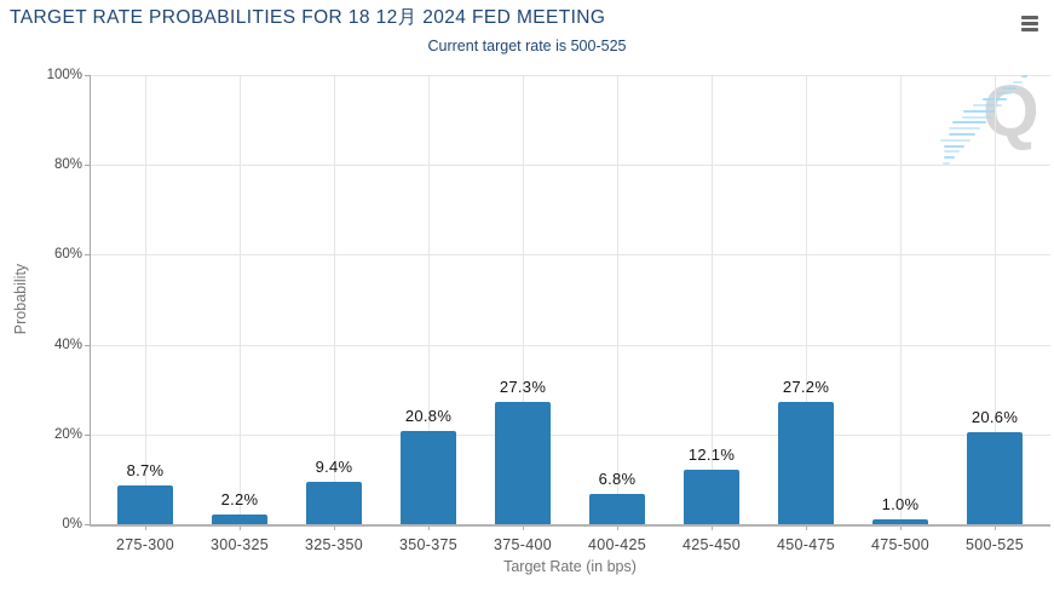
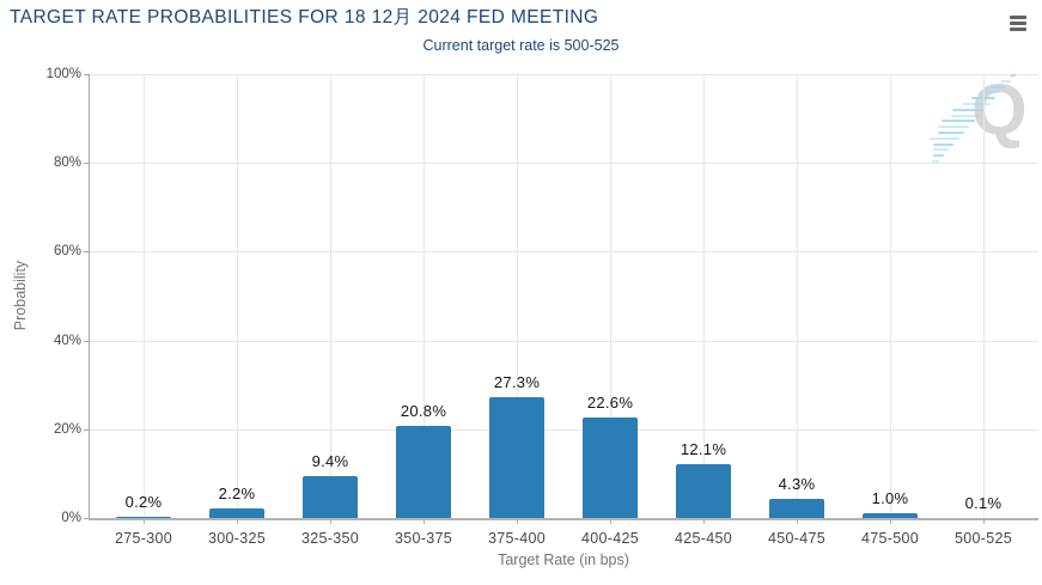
275-300: 8.7% -> 0.2%
400-425: 6.8% -> 22.6%
450-475: 27.2% -> 4.3%
500-525: 20.6% -> 0.1%
